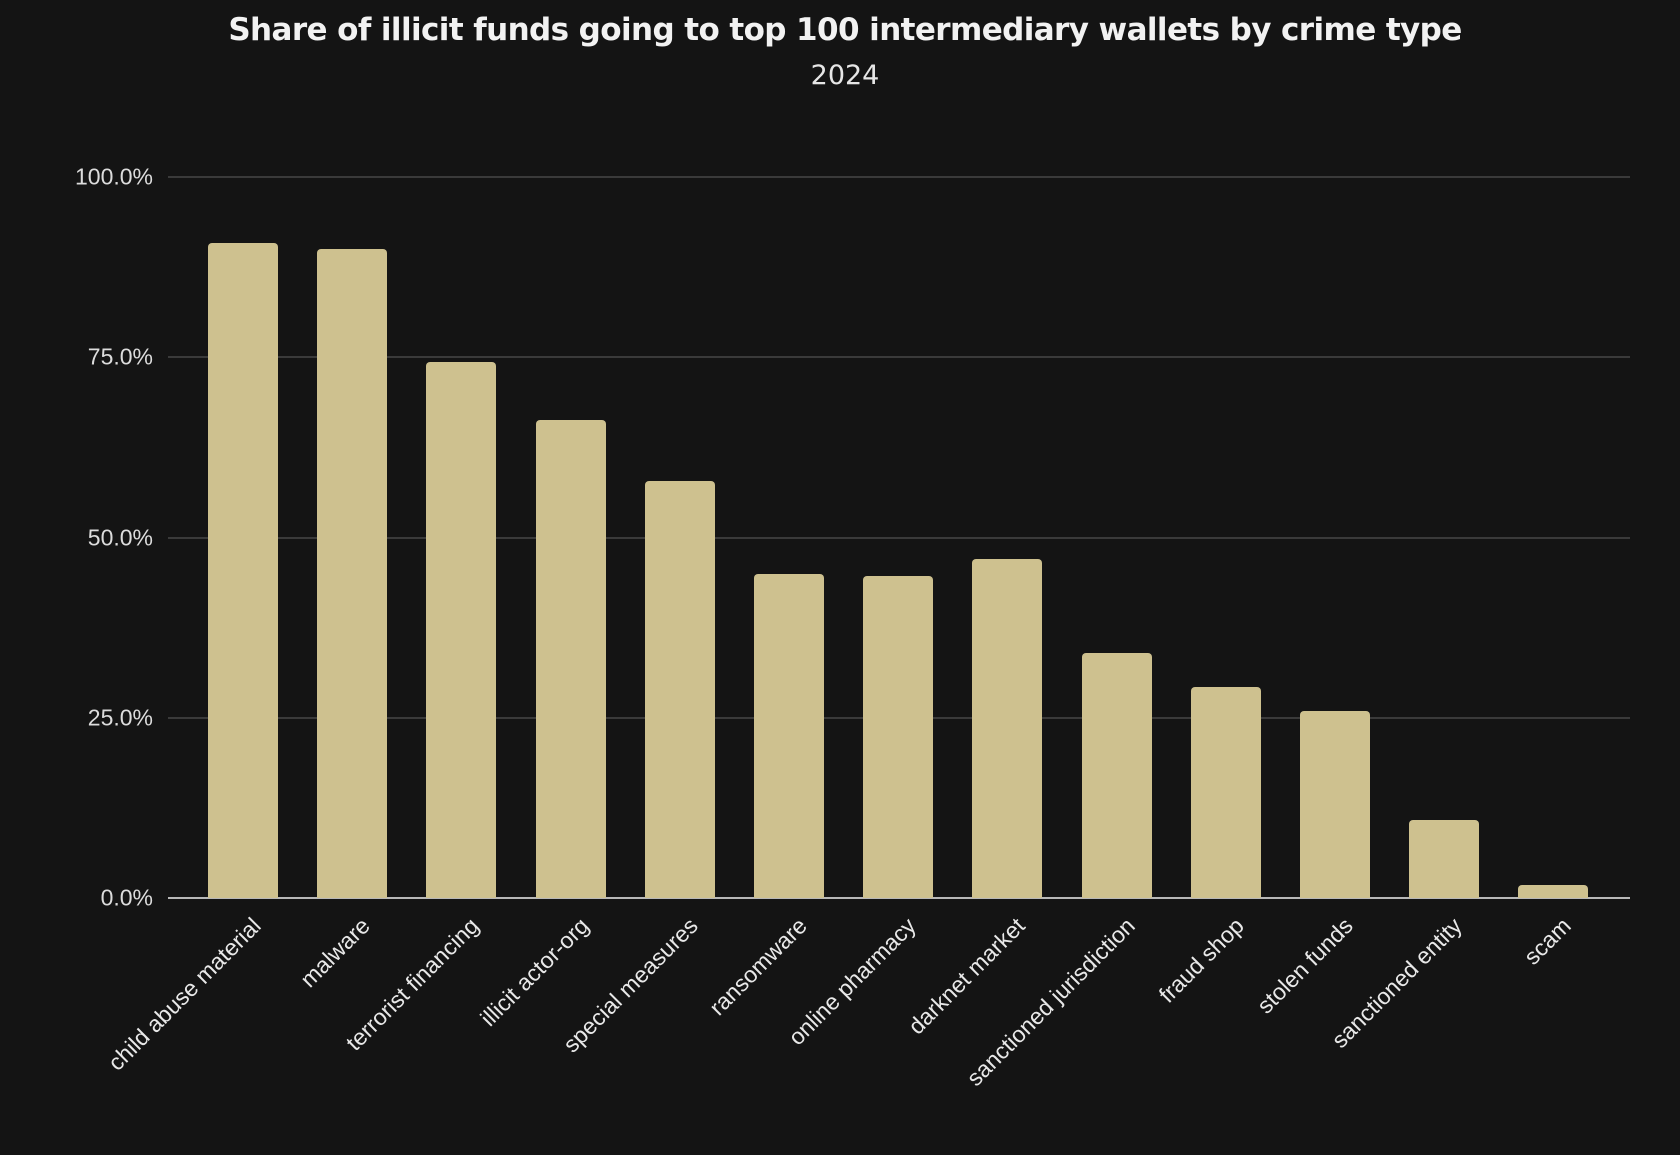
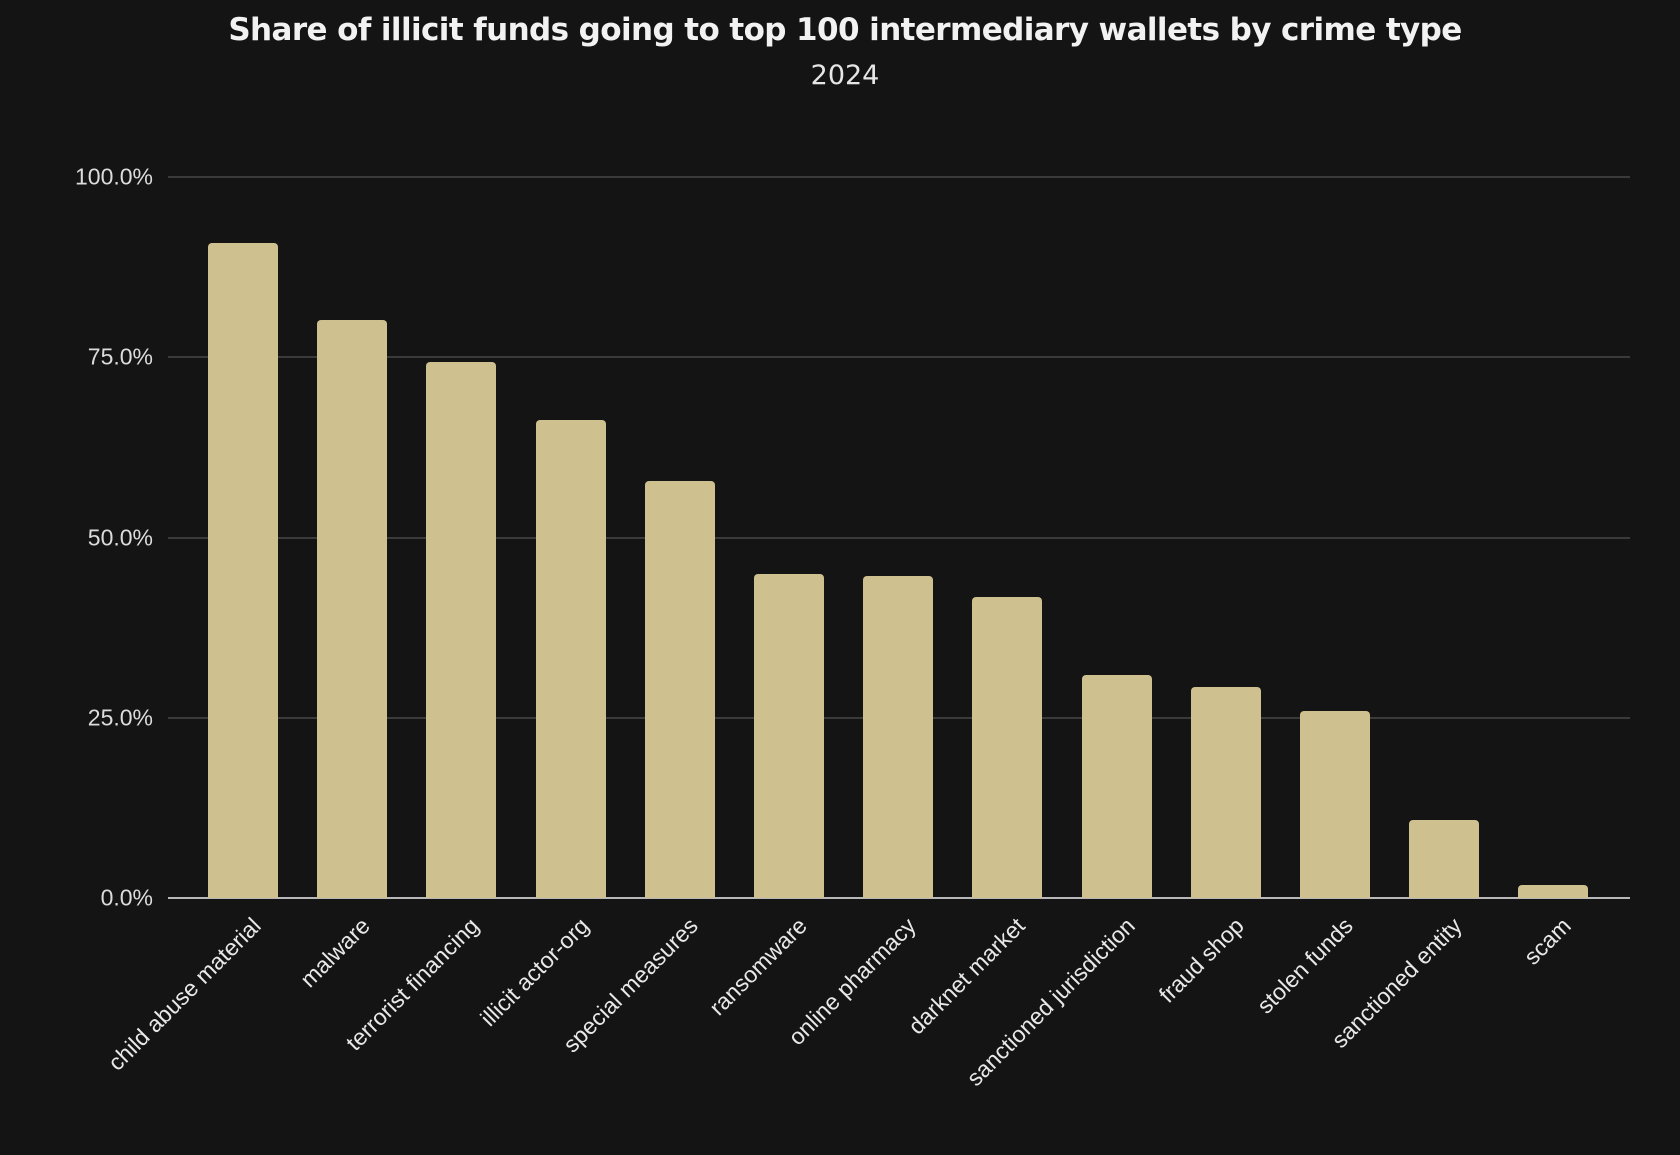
malware: 90% -> 80%
darknet market: 47% -> 42%
sanctioned jurisdiction: 34% -> 31%
